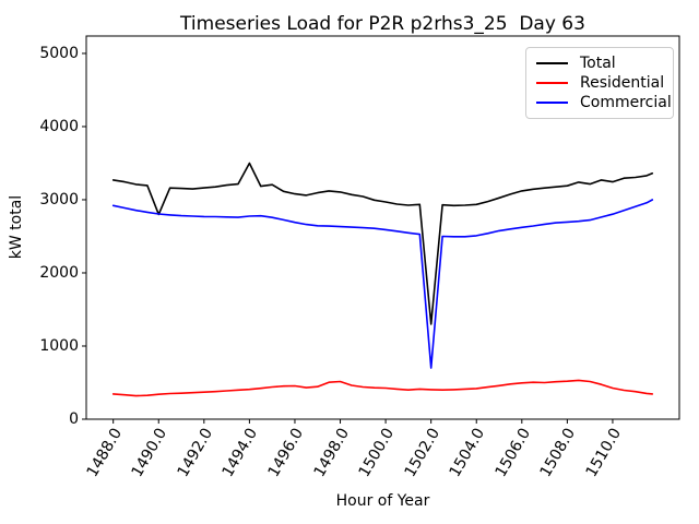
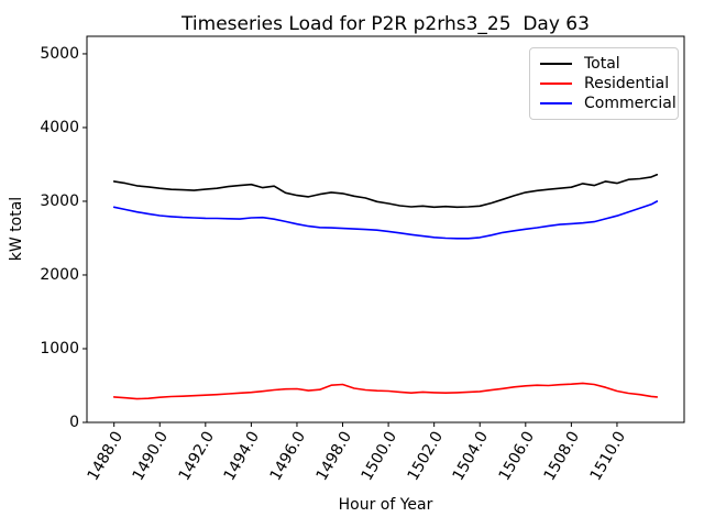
Total/1490.0: 2800 -> 3200
Total/1494.0: 3500 -> 3200
Total/1502.0: 1300 -> 2900
Commercial/1502.0: 700 -> 2500
